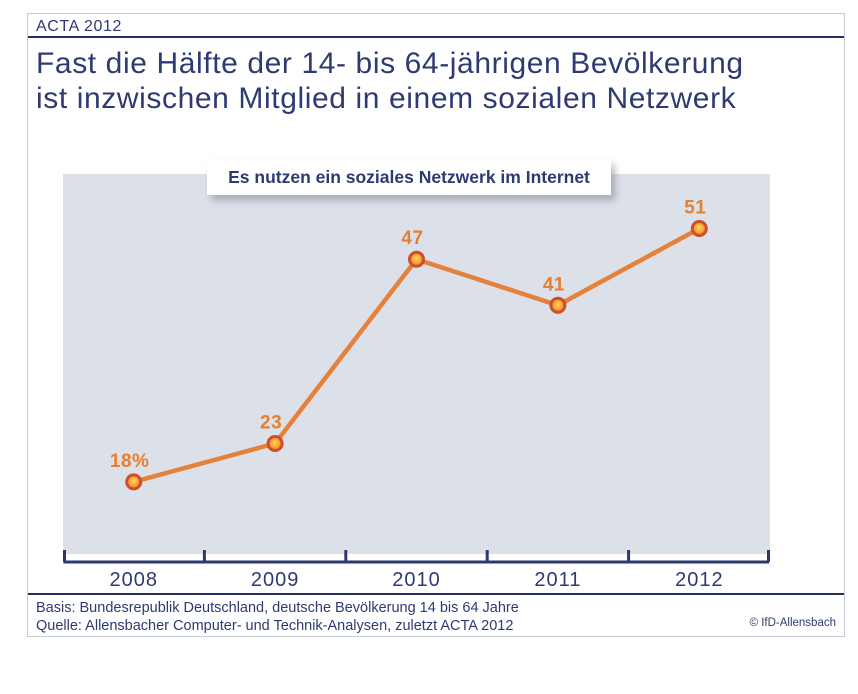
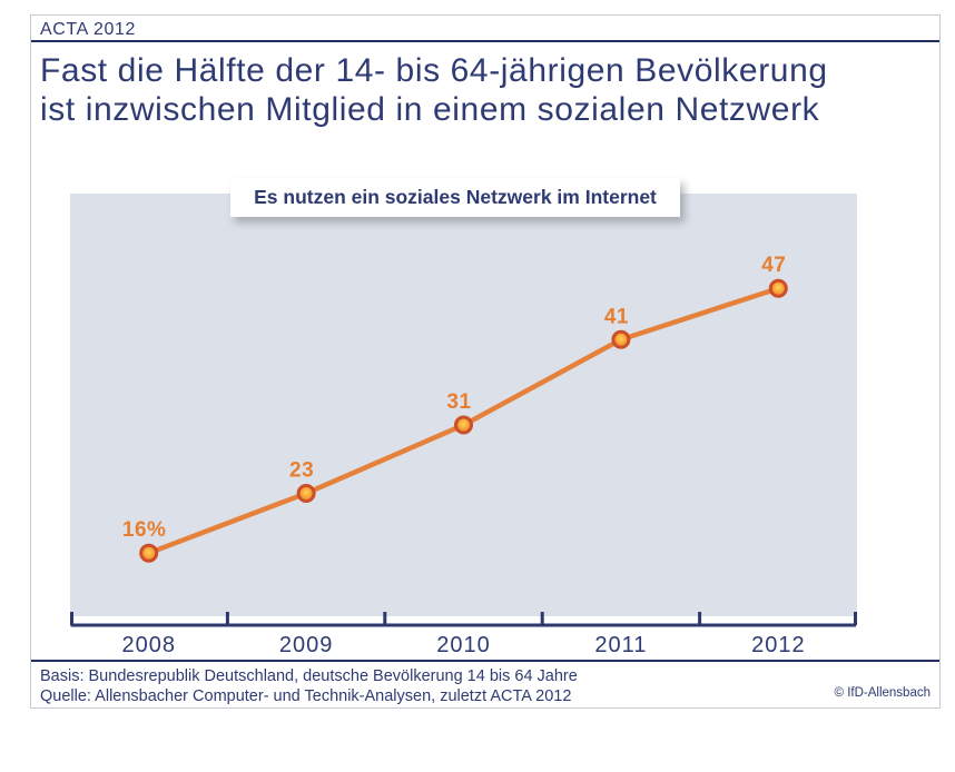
2008: 18% -> 16%
2010: 47 -> 31
2012: 51 -> 47
